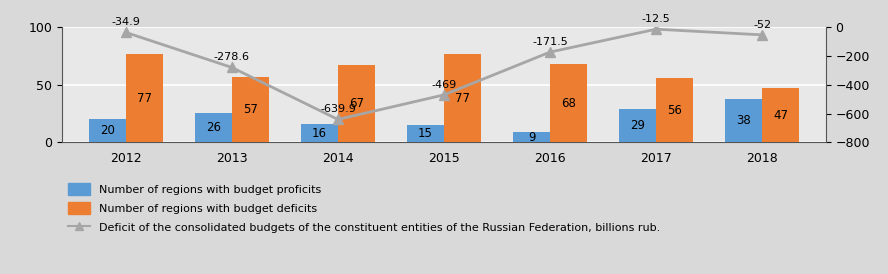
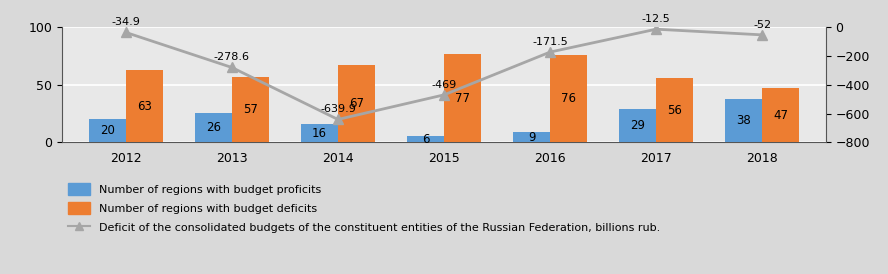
Number of regions with budget deficits/2012: 77 -> 63
Number of regions with budget proficits/2015: 15 -> 6
Number of regions with budget deficits/2016: 68 -> 76
